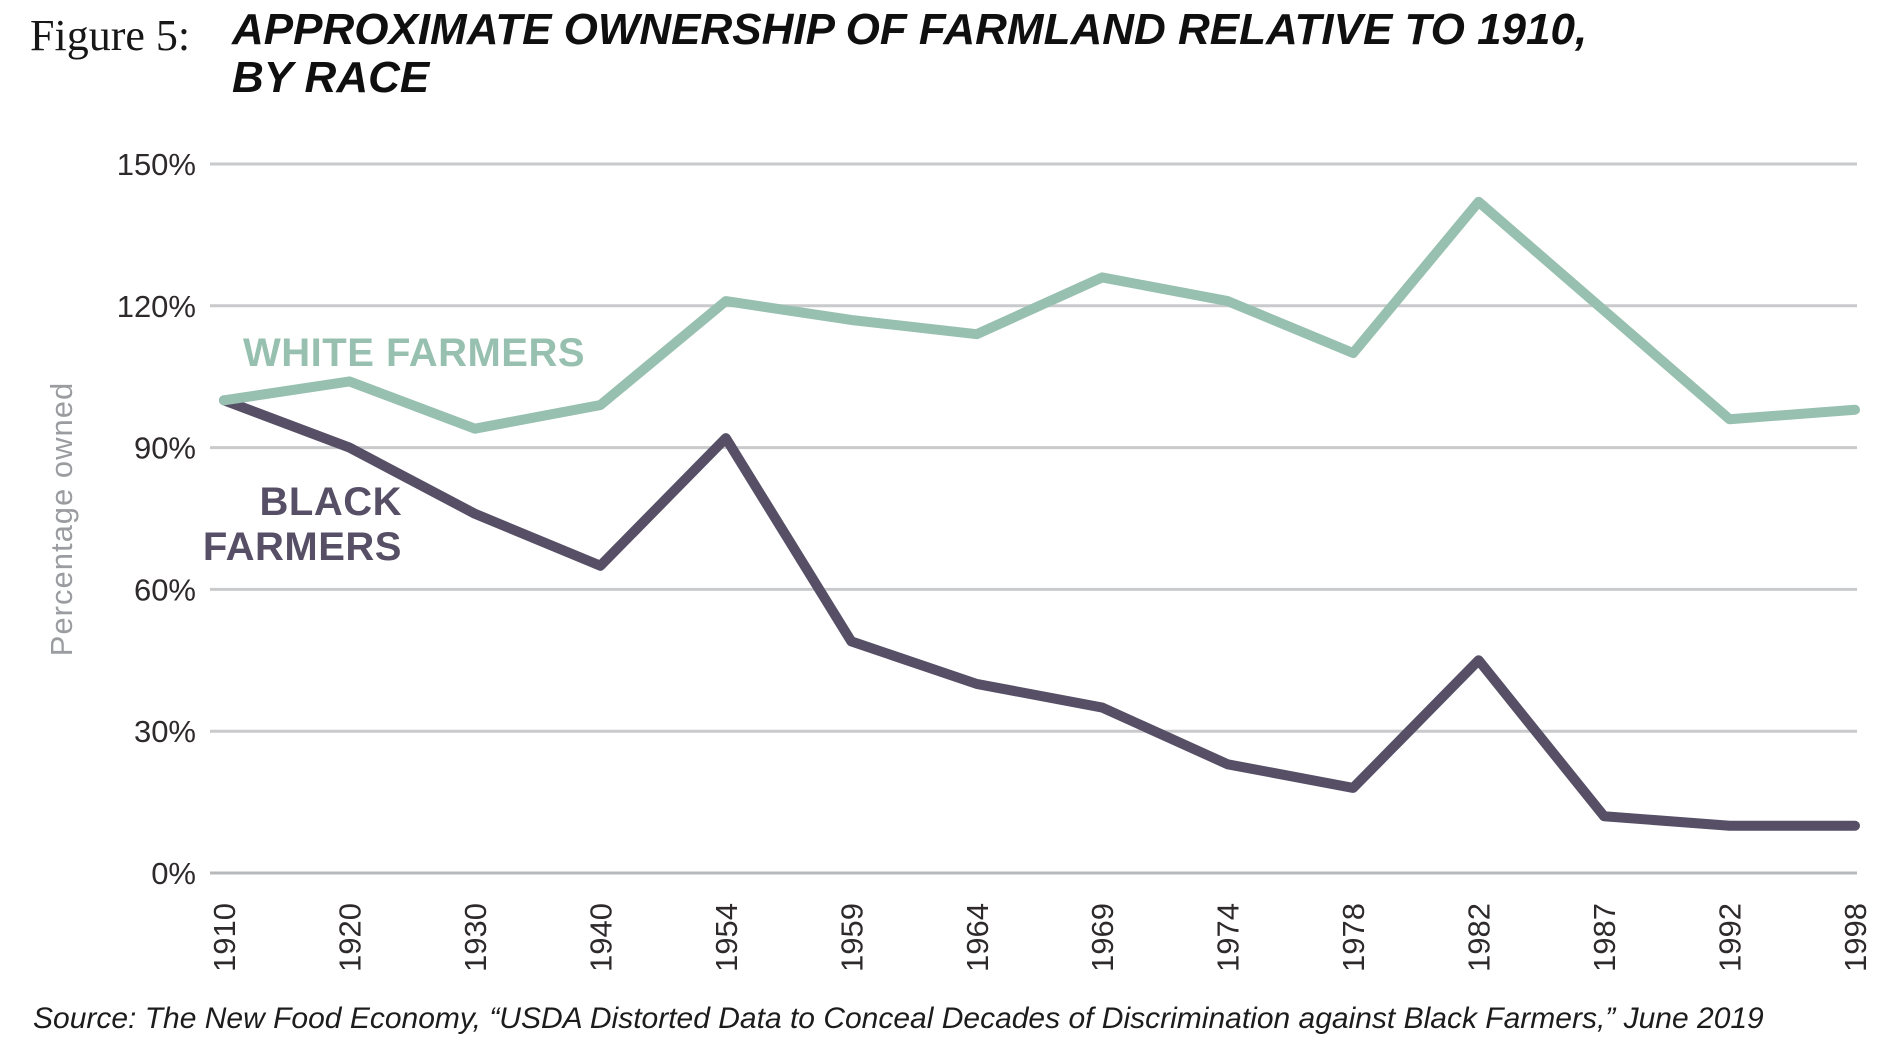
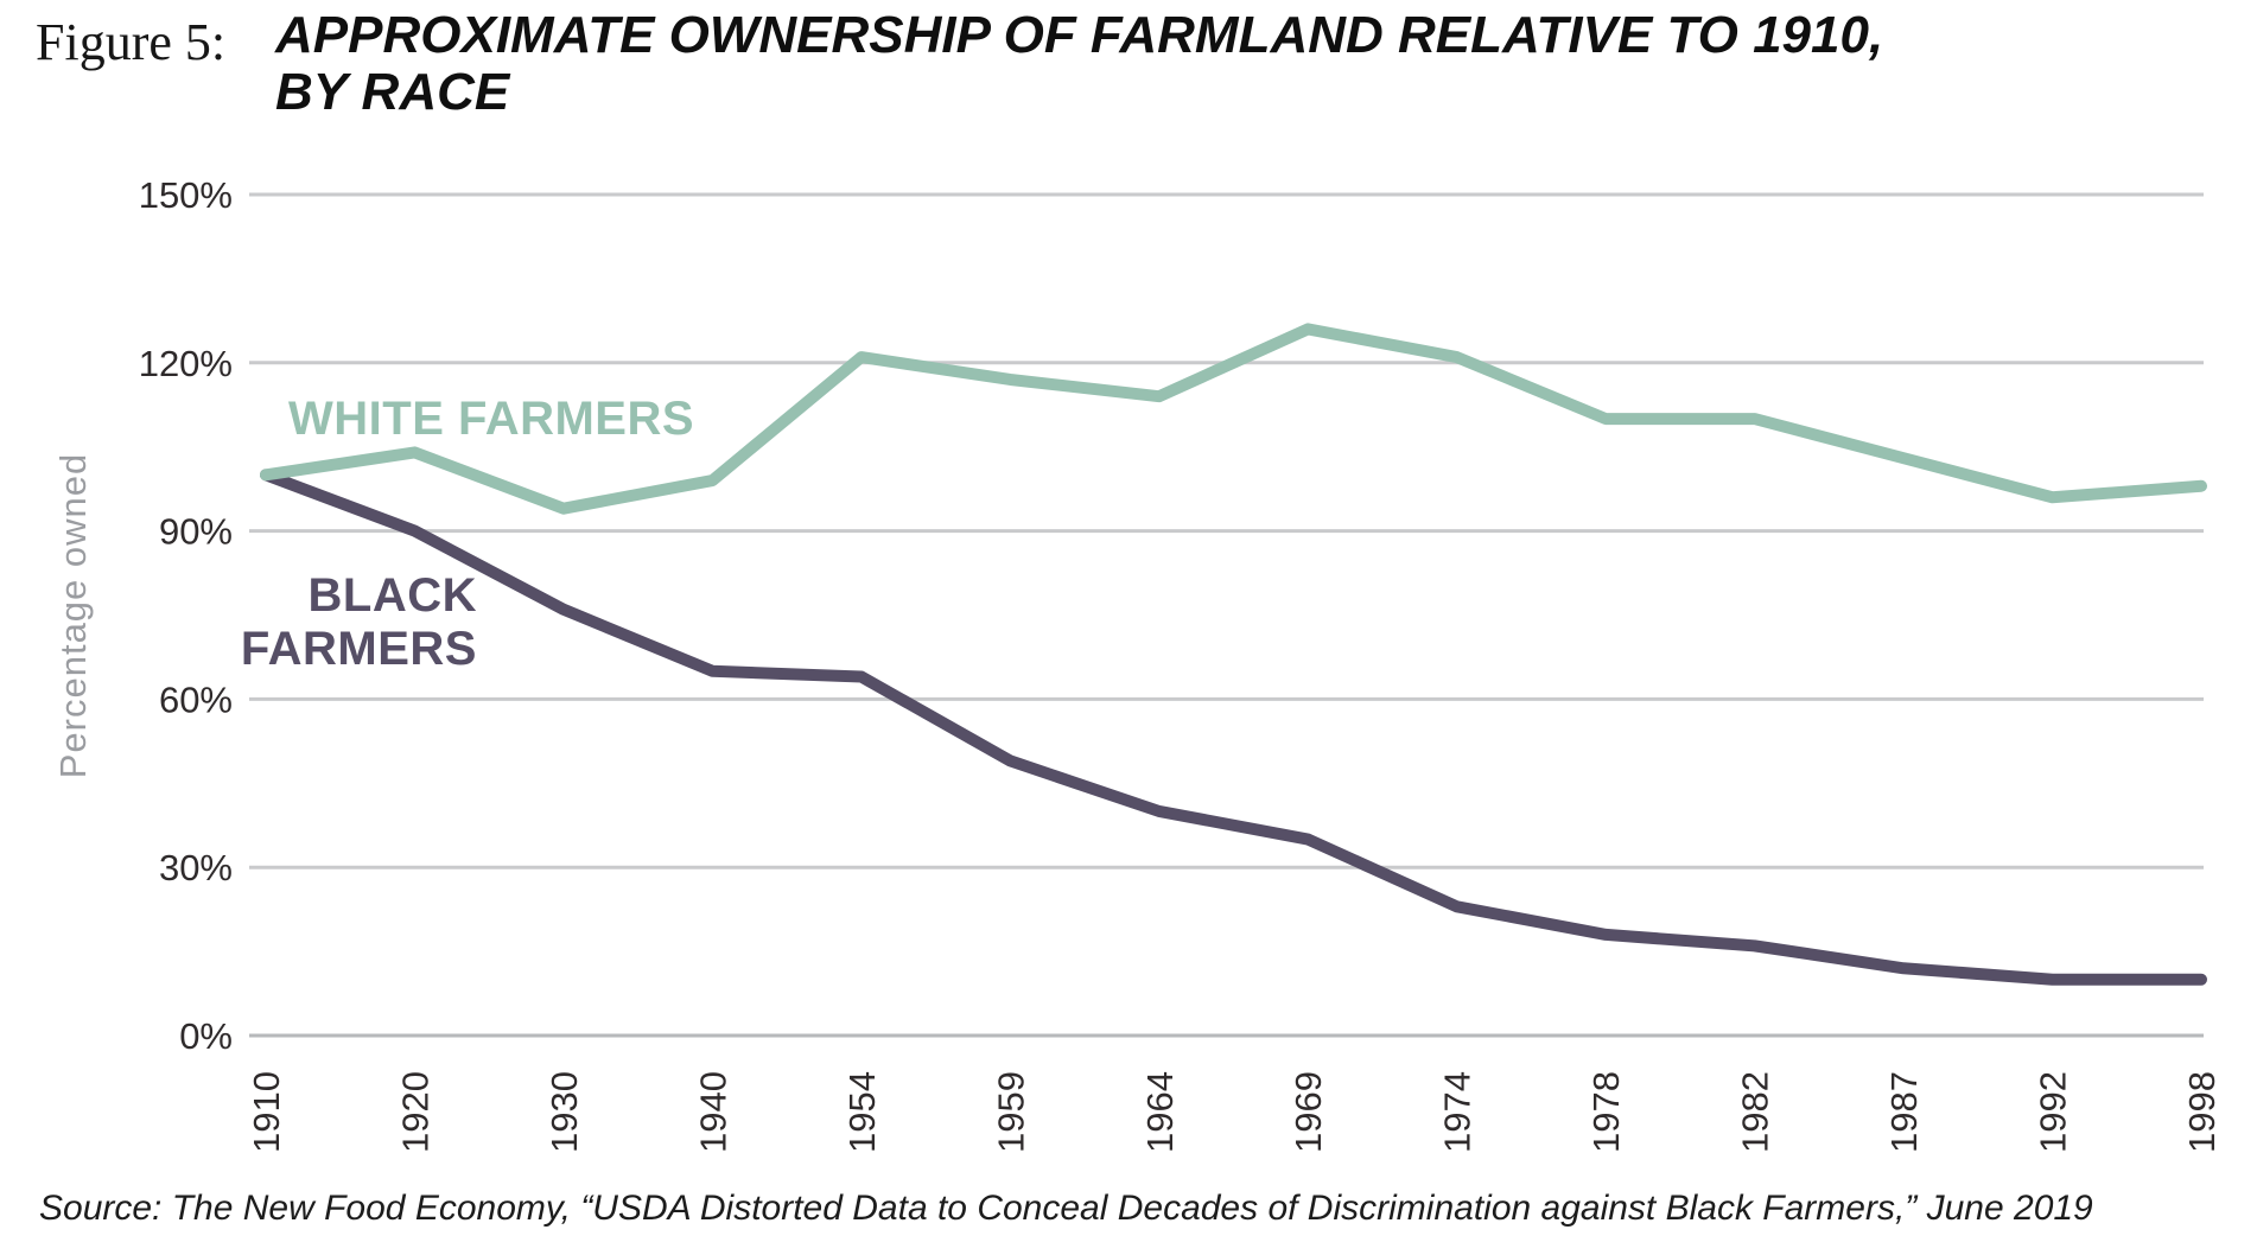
BLACK FARMERS/1954: 92% -> 64%
WHITE FARMERS/1982: 142% -> 110%
BLACK FARMERS/1982: 45% -> 16%
WHITE FARMERS/1987: 119% -> 103%
